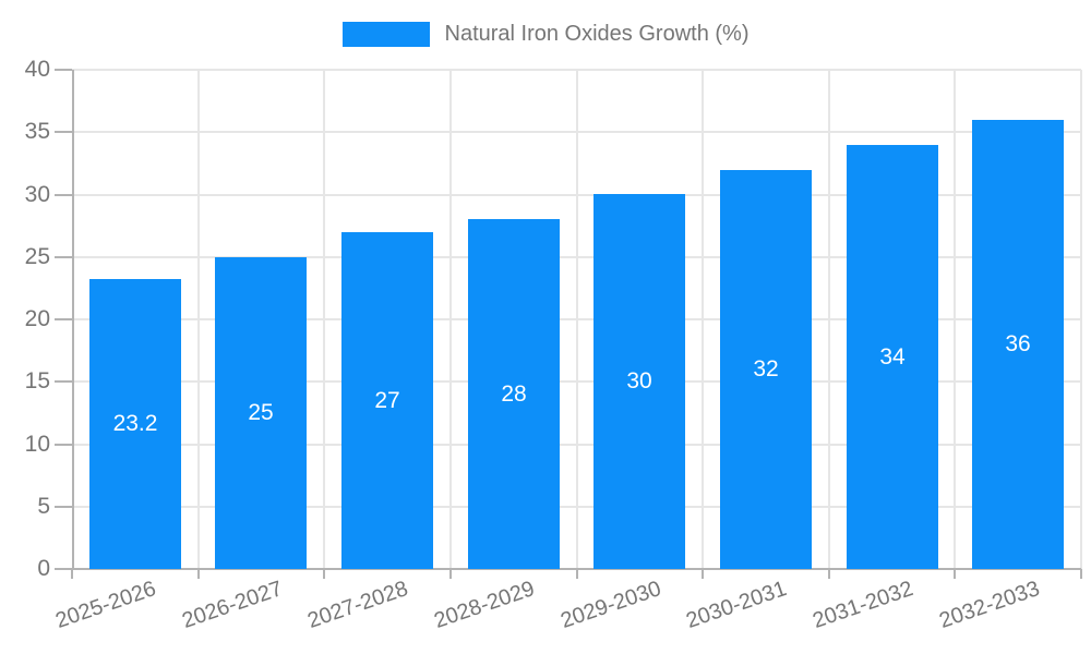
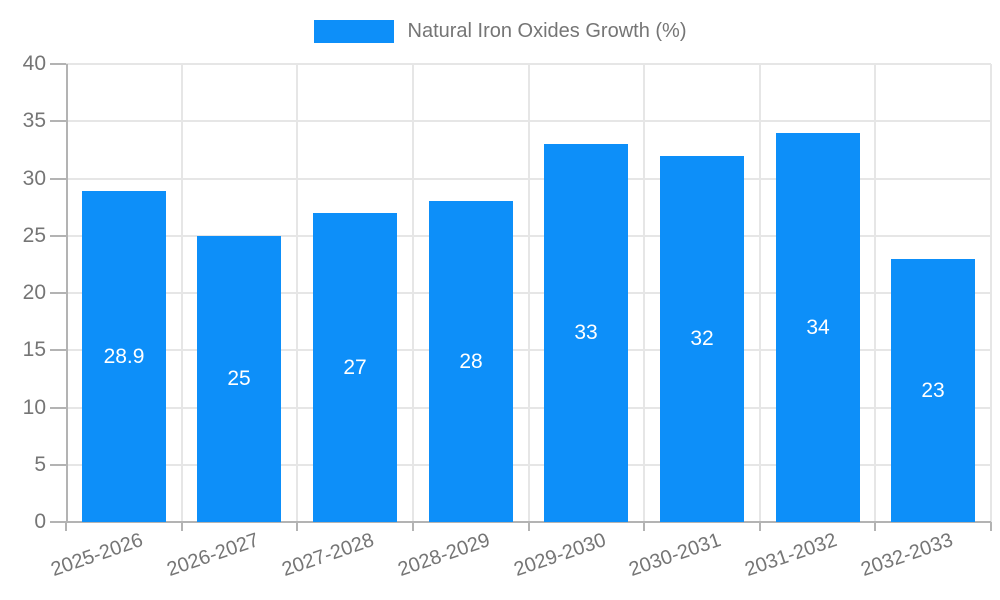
2025-2026: 23.2 -> 28.9
2029-2030: 30 -> 33
2032-2033: 36 -> 23
